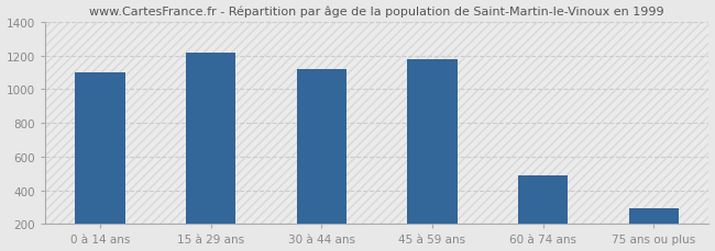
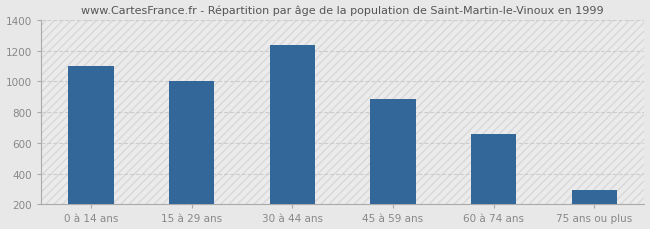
15 à 29 ans: 1220 -> 1000
30 à 44 ans: 1120 -> 1240
45 à 59 ans: 1180 -> 880
60 à 74 ans: 490 -> 660
